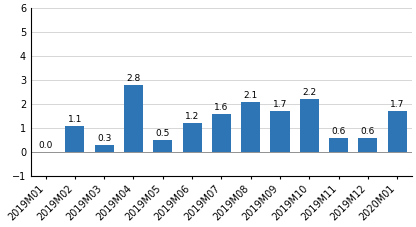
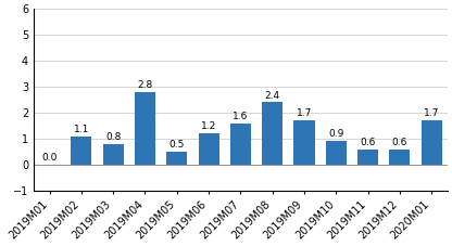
2019M03: 0.3 -> 0.8
2019M08: 2.1 -> 2.4
2019M10: 2.2 -> 0.9
